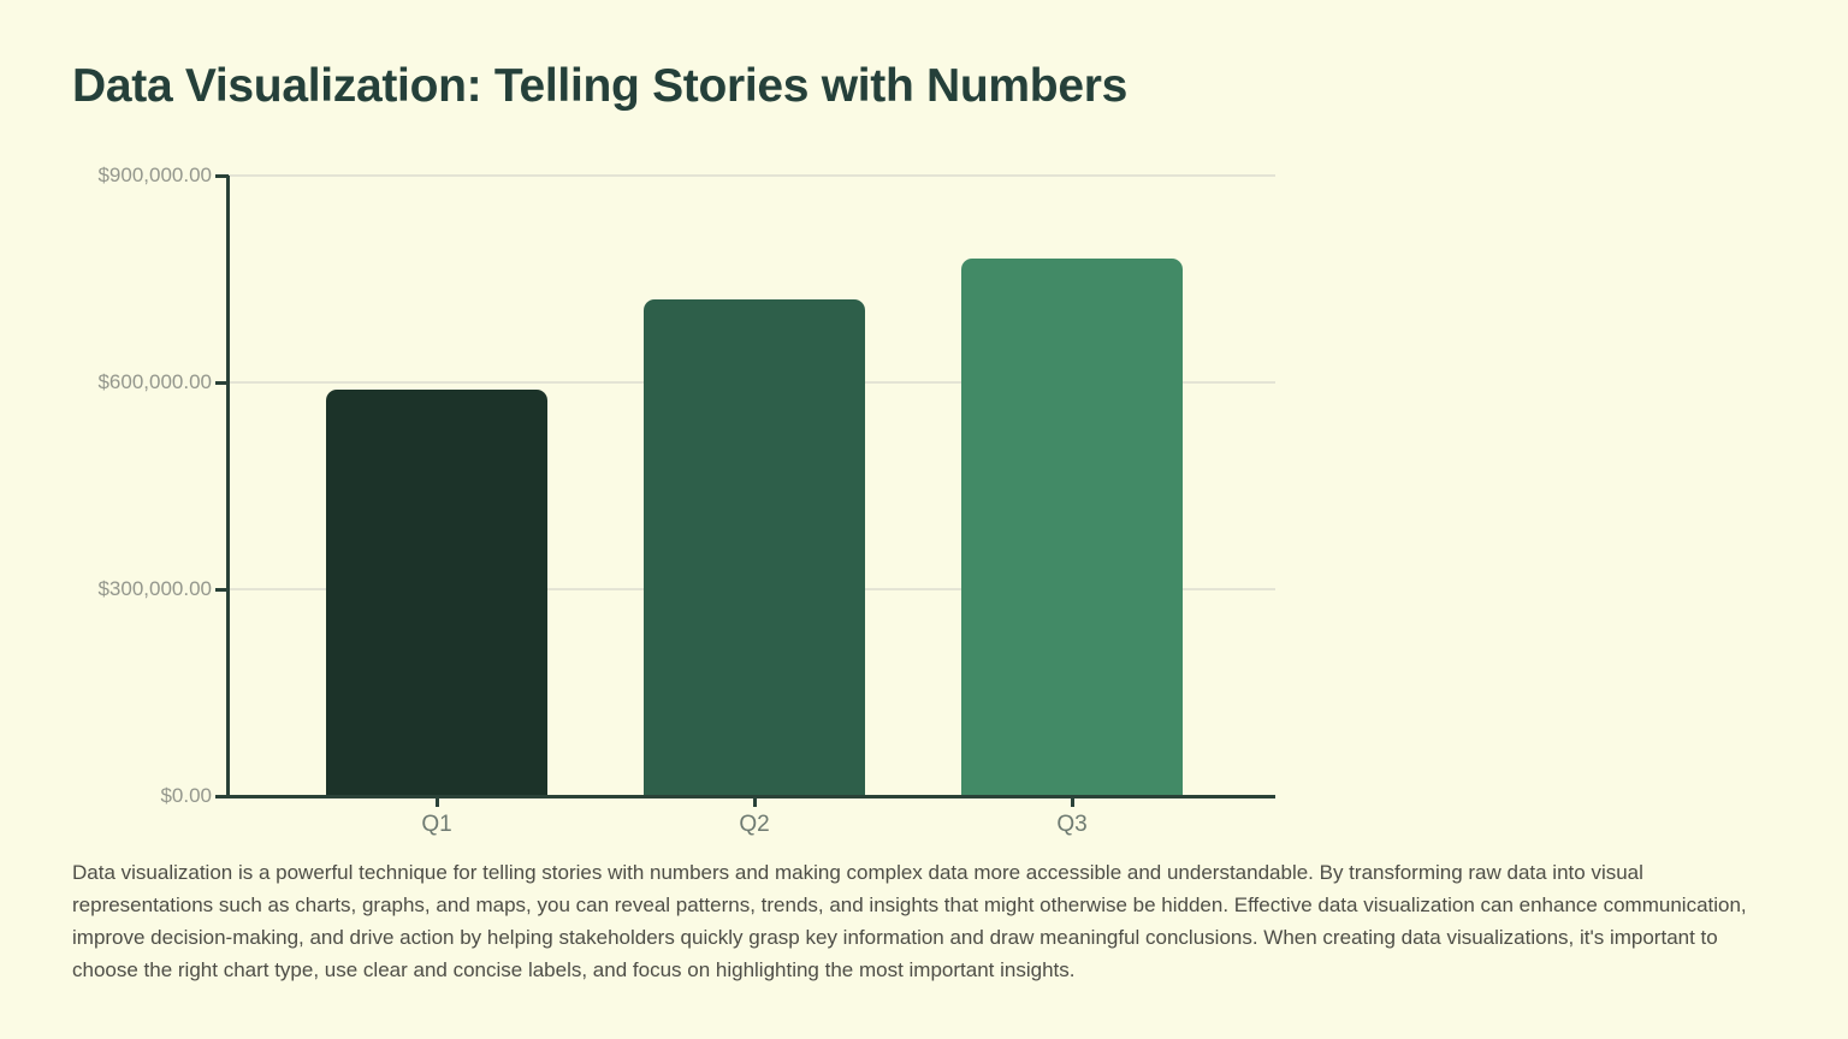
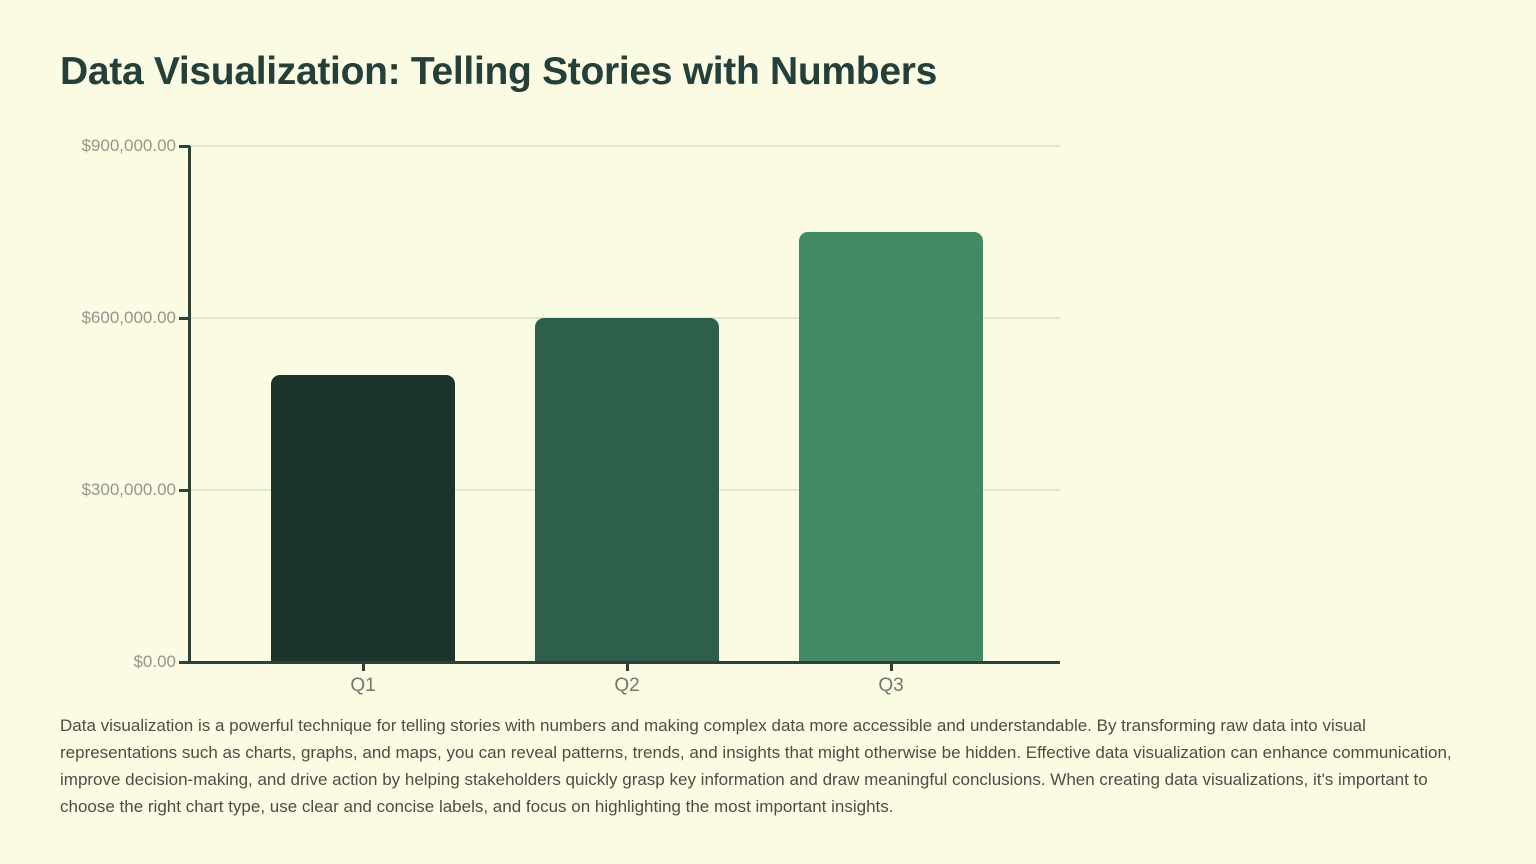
Q1: $590000 -> $500000
Q2: $720000 -> $600000
Q3: $780000 -> $750000
